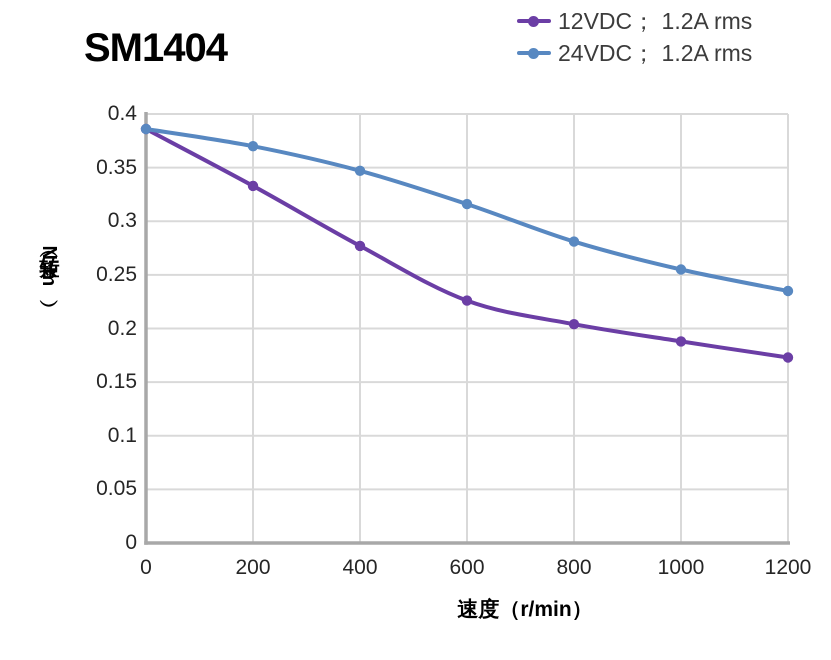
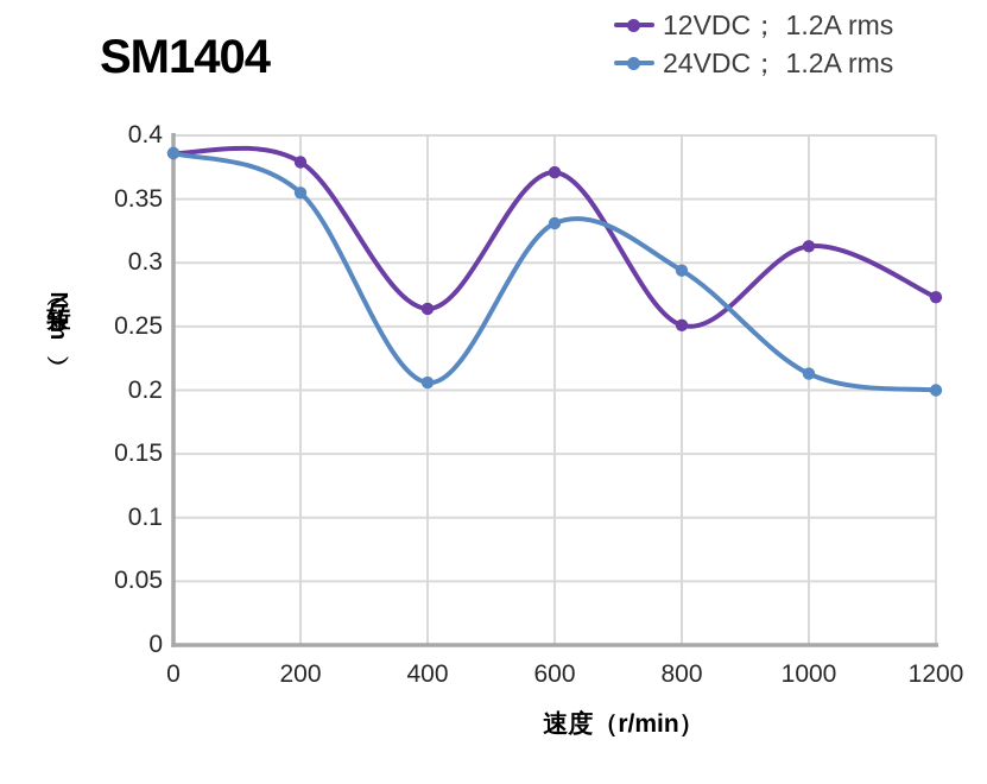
12VDC； 1.2A rms/200: 0.333 -> 0.379
24VDC； 1.2A rms/200: 0.370 -> 0.355
12VDC； 1.2A rms/400: 0.277 -> 0.264
24VDC； 1.2A rms/400: 0.347 -> 0.206
12VDC； 1.2A rms/600: 0.226 -> 0.371
24VDC； 1.2A rms/600: 0.316 -> 0.331
12VDC； 1.2A rms/800: 0.204 -> 0.251
24VDC； 1.2A rms/800: 0.281 -> 0.294
12VDC； 1.2A rms/1000: 0.188 -> 0.313
24VDC； 1.2A rms/1000: 0.255 -> 0.213
12VDC； 1.2A rms/1200: 0.173 -> 0.273
24VDC； 1.2A rms/1200: 0.235 -> 0.200
